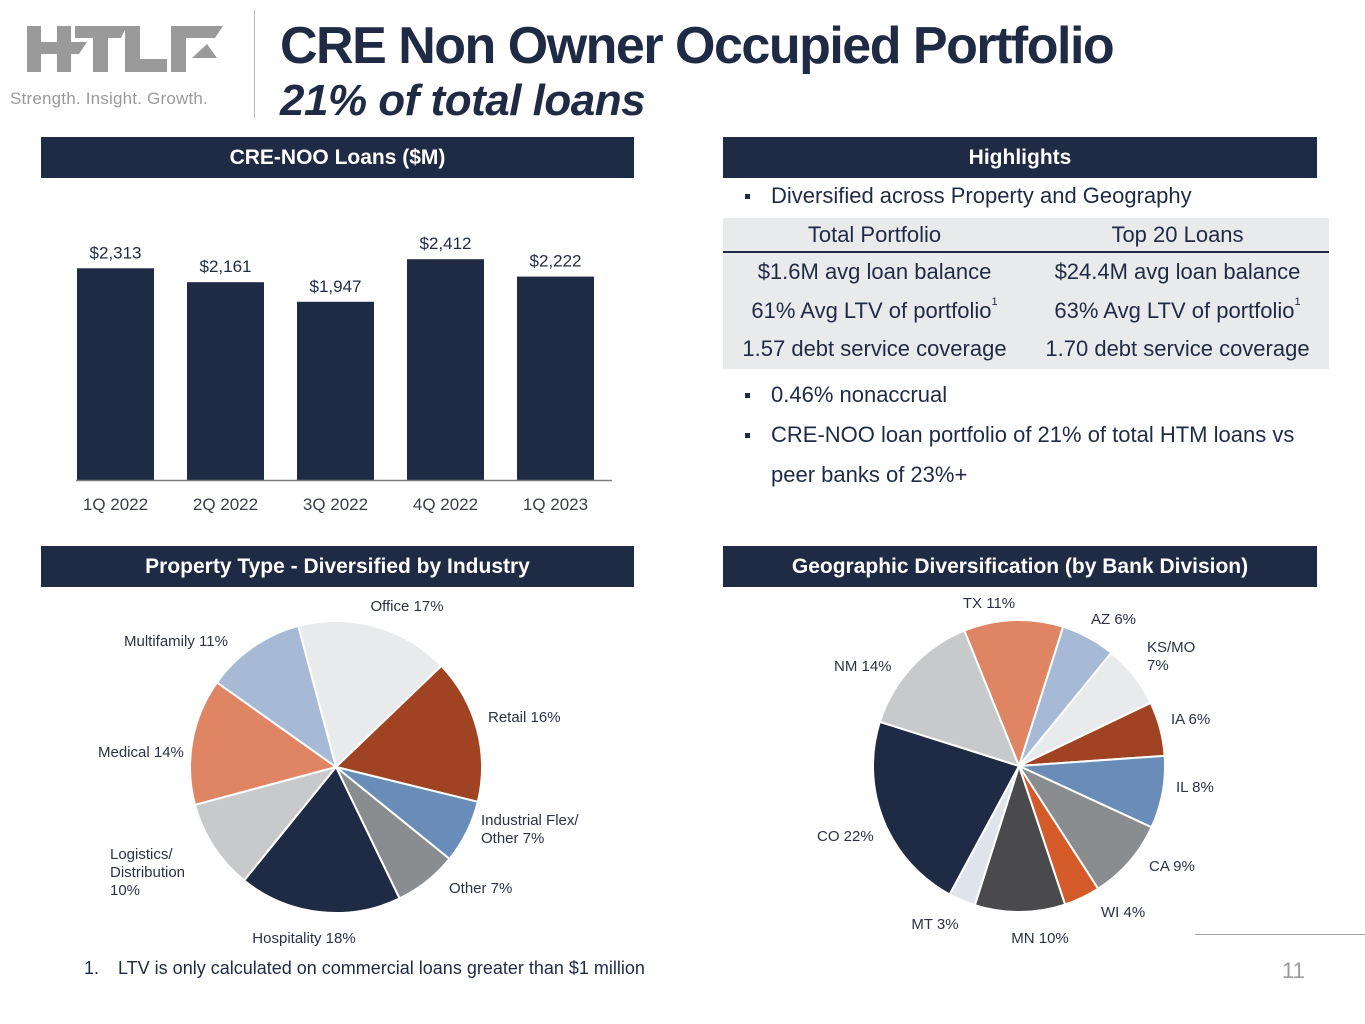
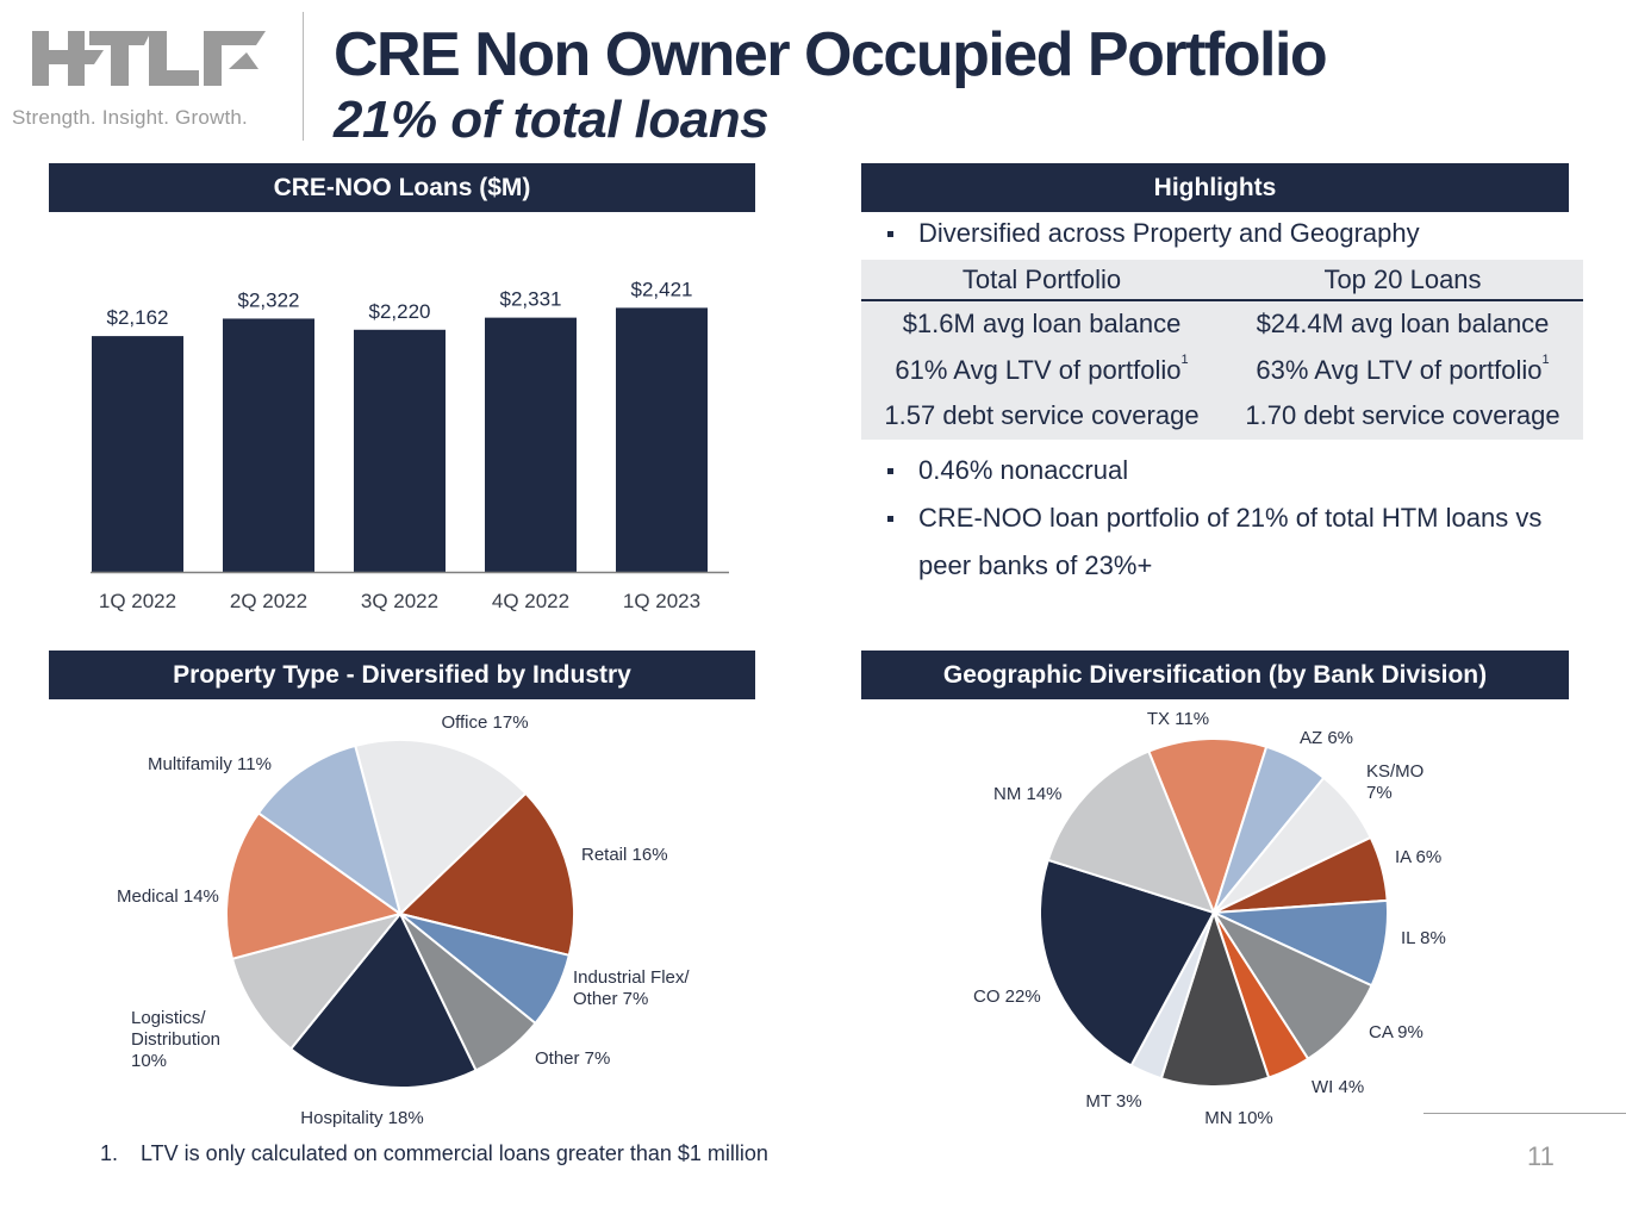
CRE-NOO Loans ($M)/1Q 2022: $2,313 -> $2,162
CRE-NOO Loans ($M)/2Q 2022: $2,161 -> $2,322
CRE-NOO Loans ($M)/3Q 2022: $1,947 -> $2,220
CRE-NOO Loans ($M)/4Q 2022: $2,412 -> $2,331
CRE-NOO Loans ($M)/1Q 2023: $2,222 -> $2,421
